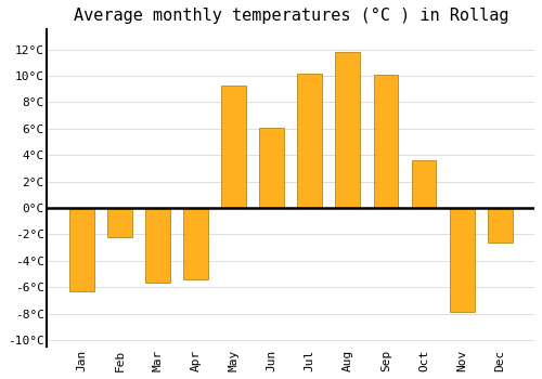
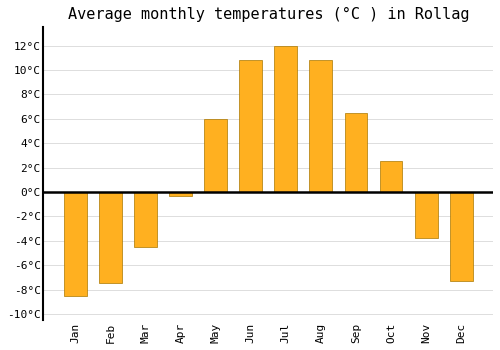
Jan: -6.3°C -> -8.5°C
Feb: -2.2°C -> -7.5°C
Mar: -5.7°C -> -4.5°C
Apr: -5.4°C -> -0.3°C
May: 9.3°C -> 6.0°C
Jun: 6.1°C -> 10.8°C
Jul: 10.2°C -> 12.0°C
Aug: 11.8°C -> 10.8°C
Sep: 10.1°C -> 6.5°C
Oct: 3.6°C -> 2.5°C
Nov: -7.9°C -> -3.8°C
Dec: -2.6°C -> -7.3°C
